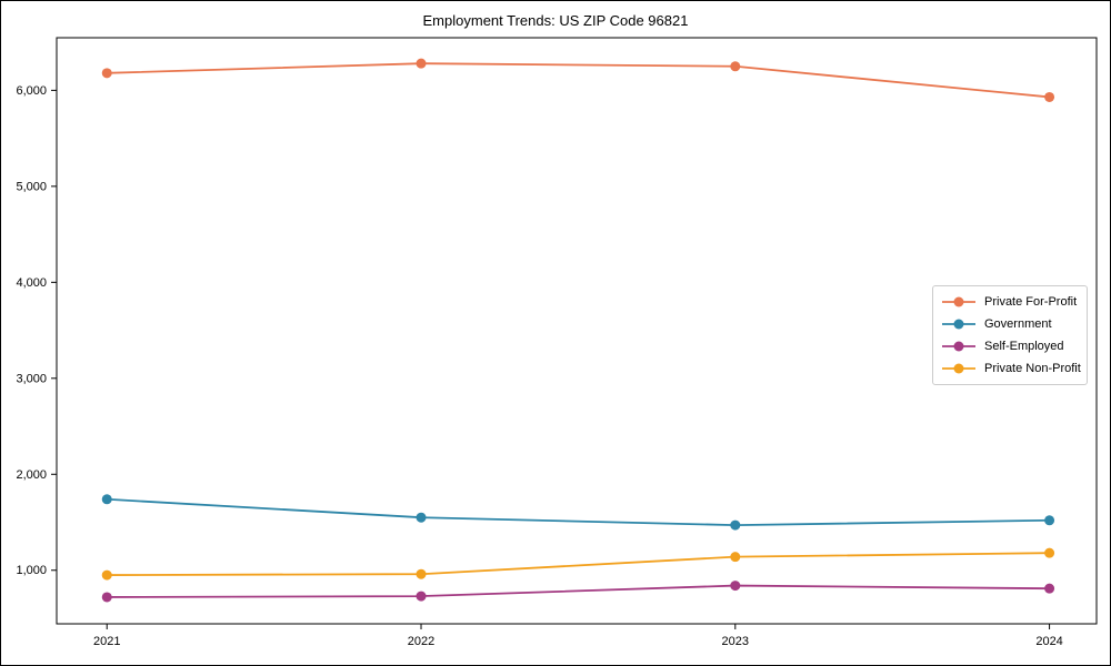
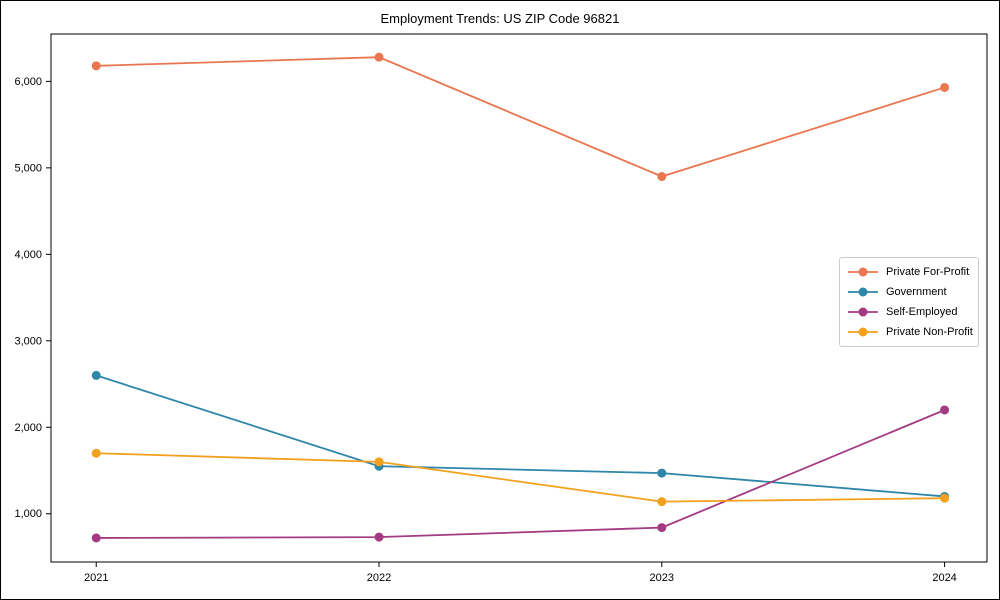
Government/2021: 1700 -> 2600
Private Non-Profit/2021: 1000 -> 1700
Private Non-Profit/2022: 1000 -> 1600
Private For-Profit/2023: 6200 -> 4900
Government/2024: 1500 -> 1200
Self-Employed/2024: 800 -> 2200
